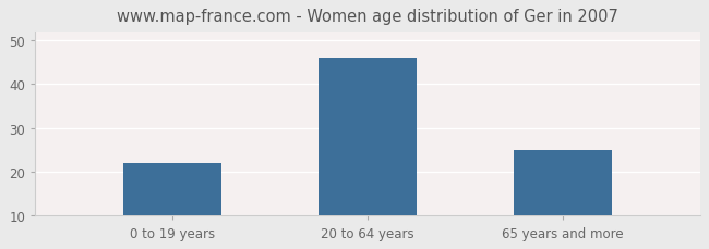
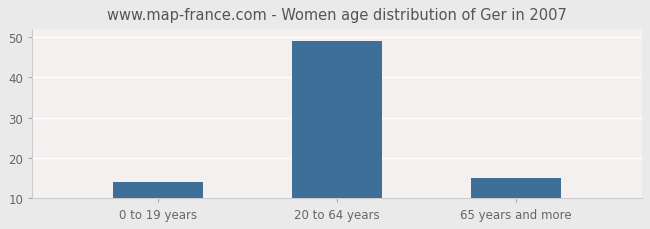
0 to 19 years: 22 -> 14
20 to 64 years: 46 -> 49
65 years and more: 25 -> 15
